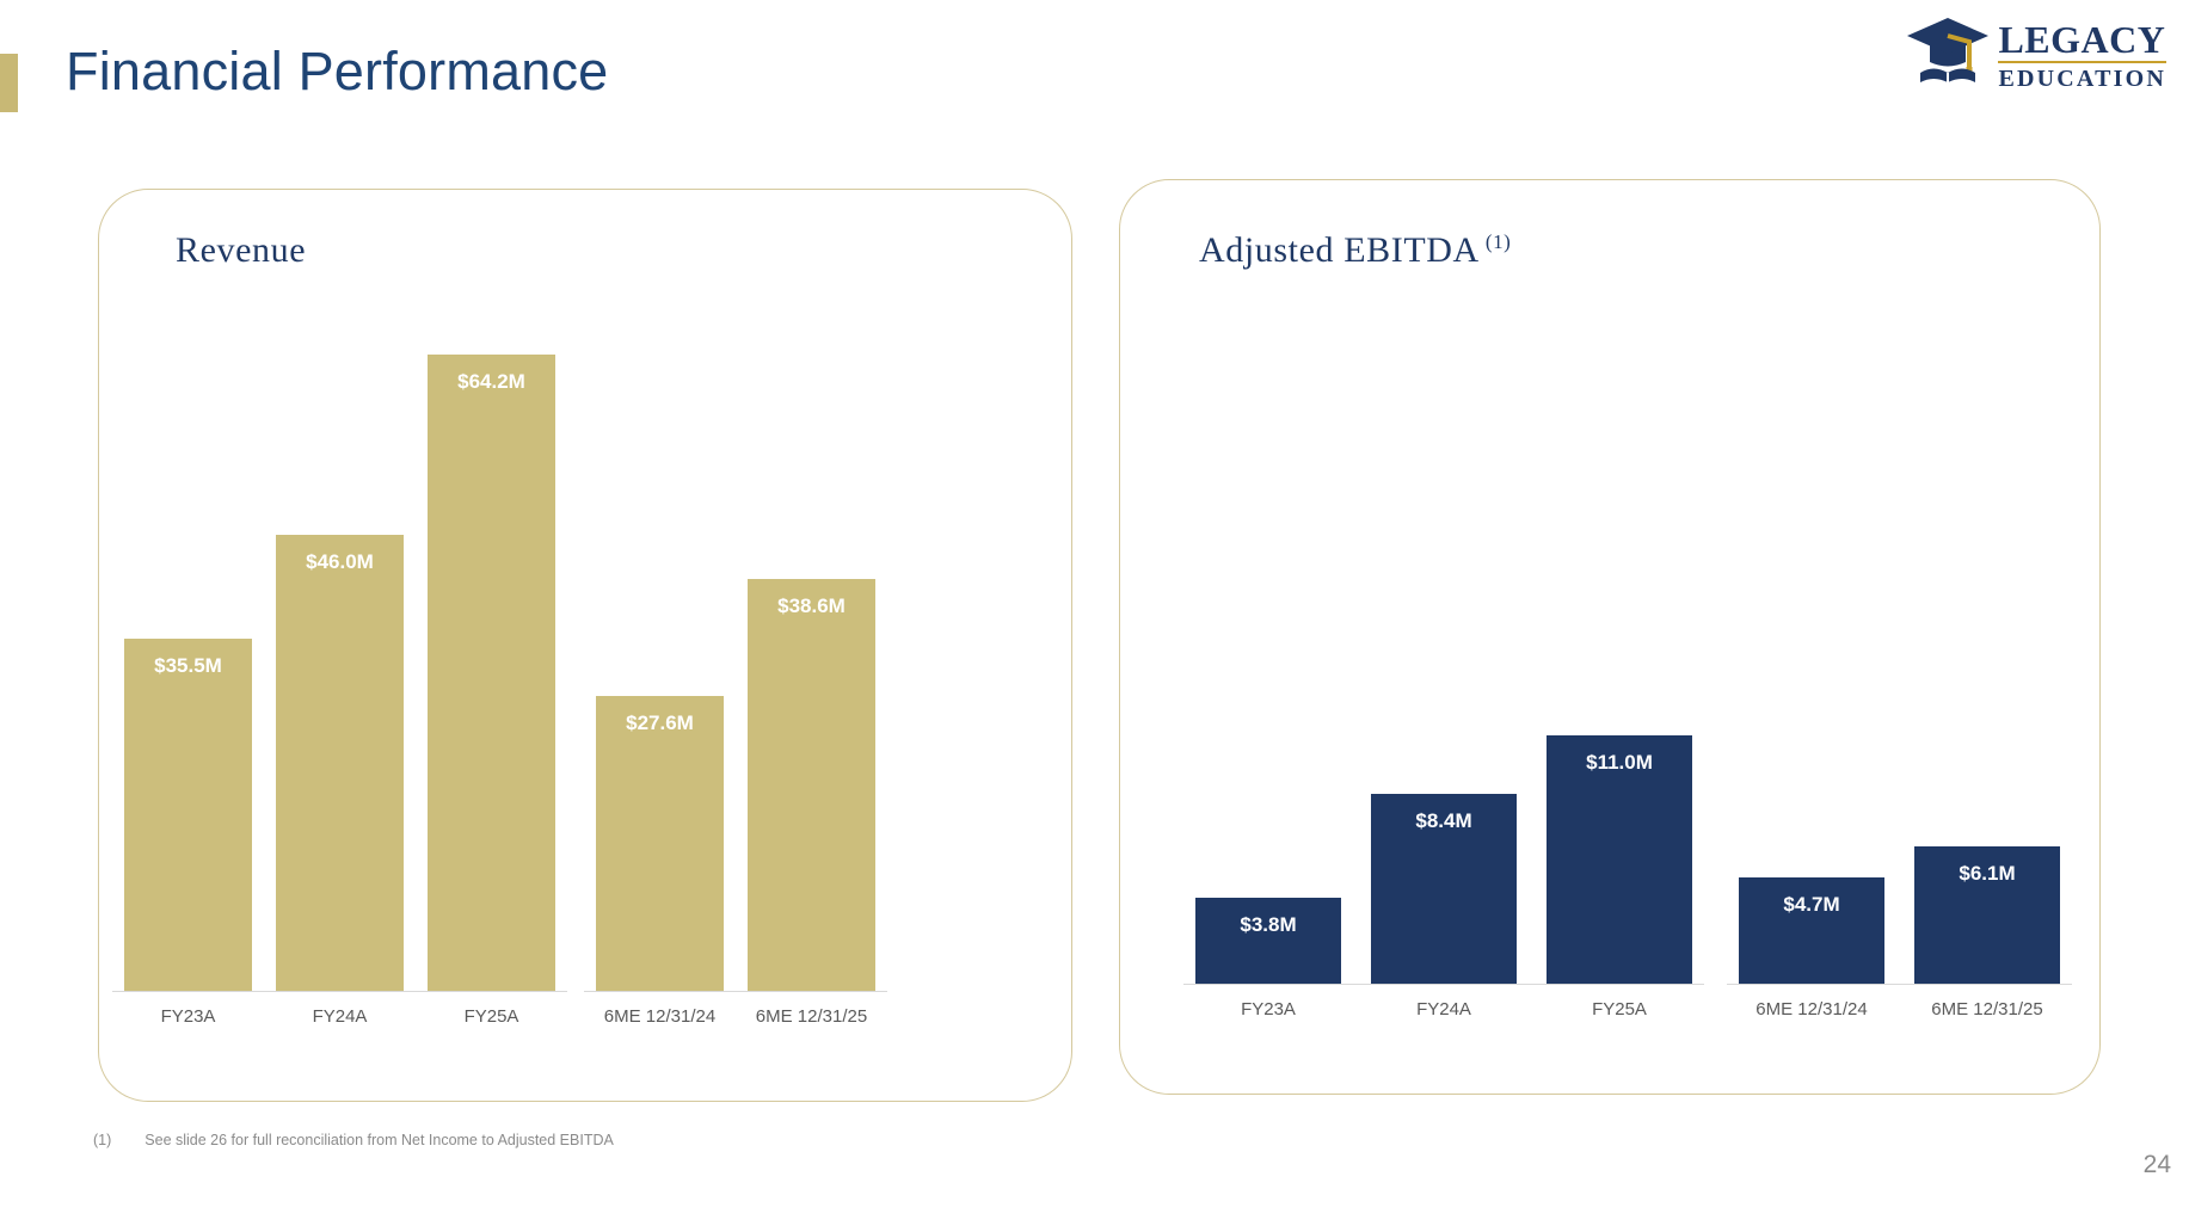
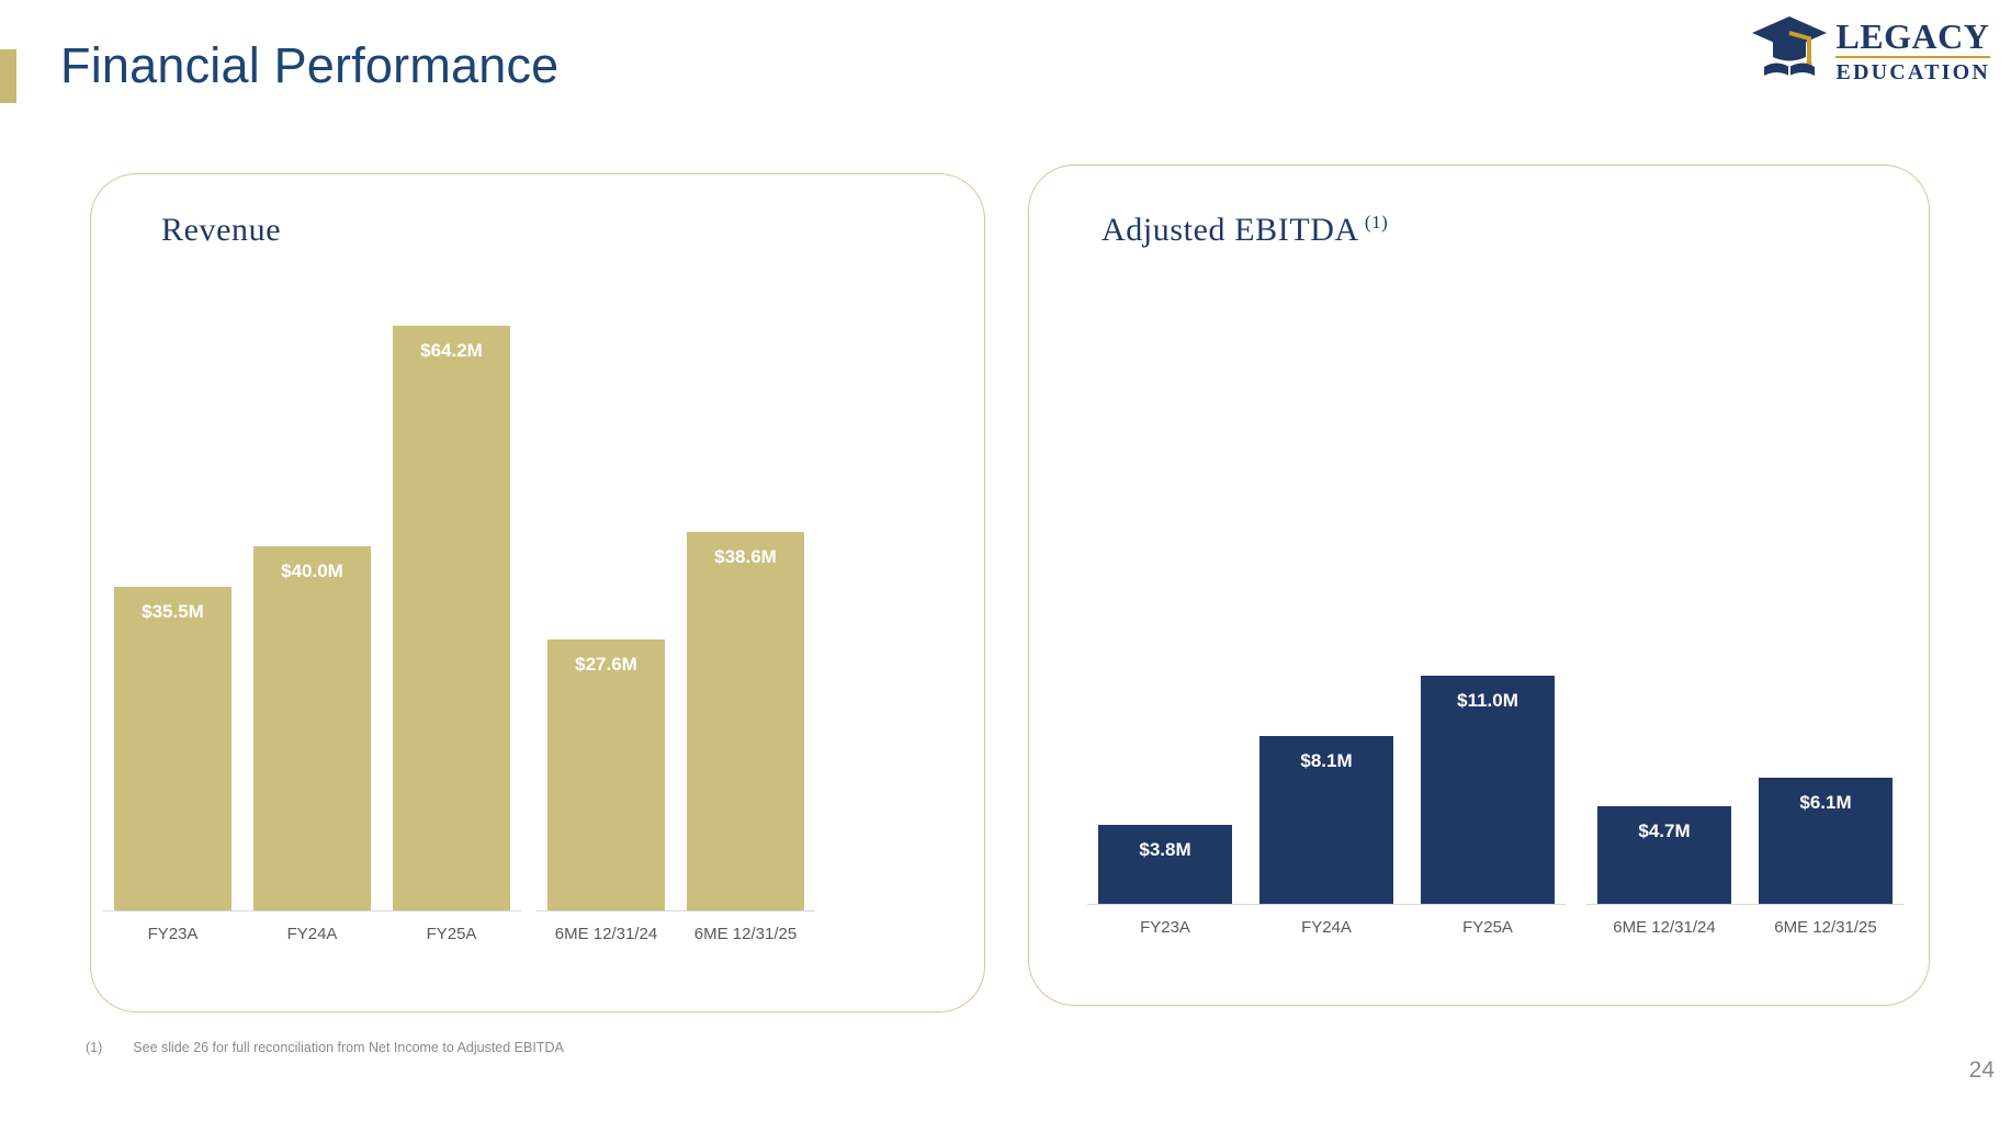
Revenue/FY24A: $46.0M -> $40.0M
Adjusted EBITDA/FY24A: $8.4M -> $8.1M
